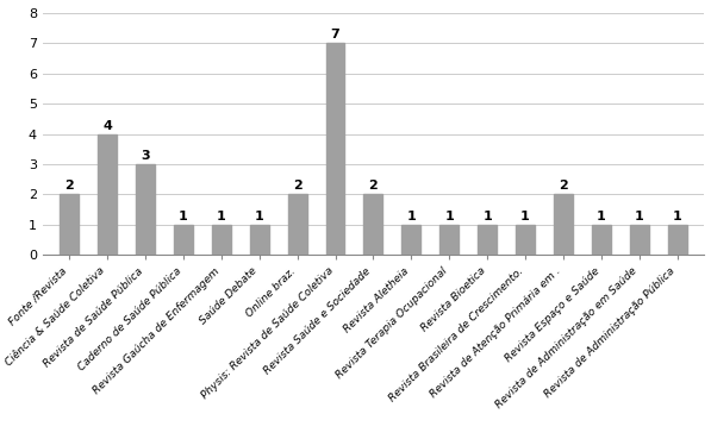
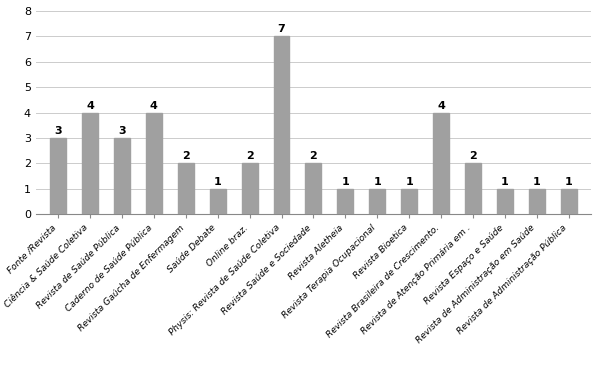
Fonte /Revista: 2 -> 3
Caderno de Saúde Pública: 1 -> 4
Revista Gaúcha de Enfermagem: 1 -> 2
Revista Brasileira de Crescimento.: 1 -> 4
